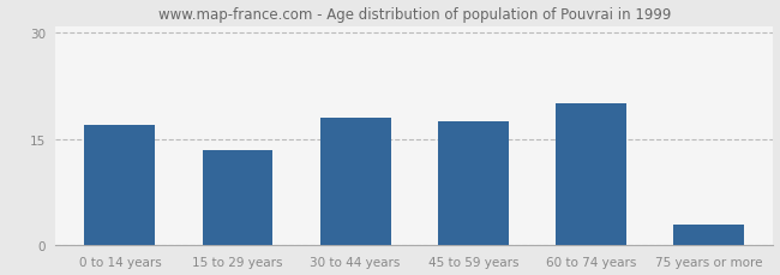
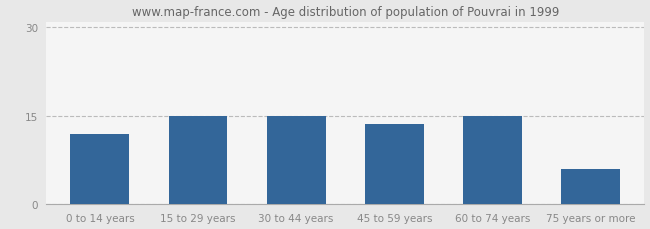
0 to 14 years: 17.0 -> 12.0
15 to 29 years: 13.5 -> 15.0
30 to 44 years: 18.0 -> 15.0
45 to 59 years: 17.5 -> 13.6
60 to 74 years: 20.0 -> 15.0
75 years or more: 3.0 -> 6.0
